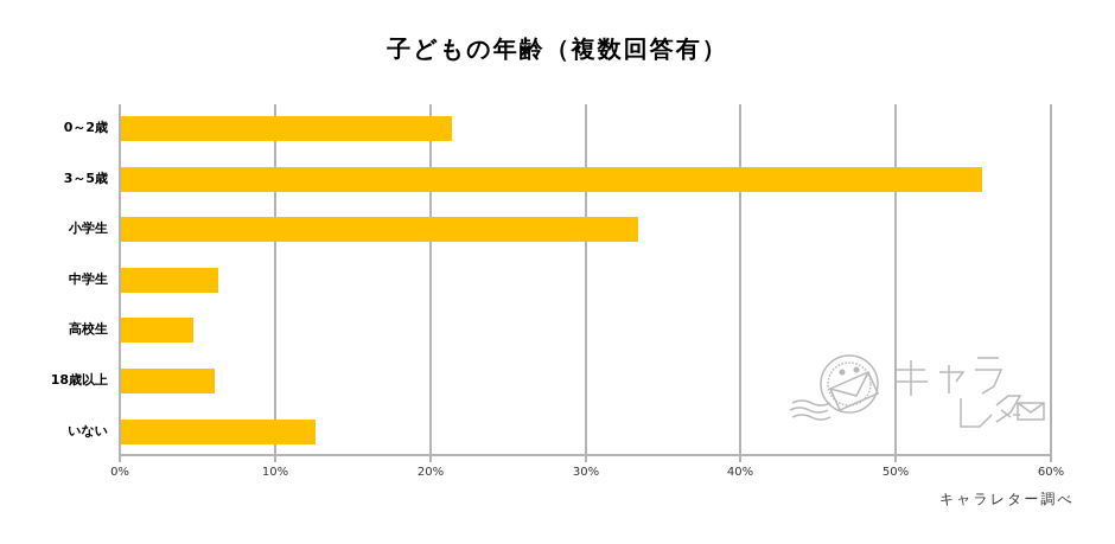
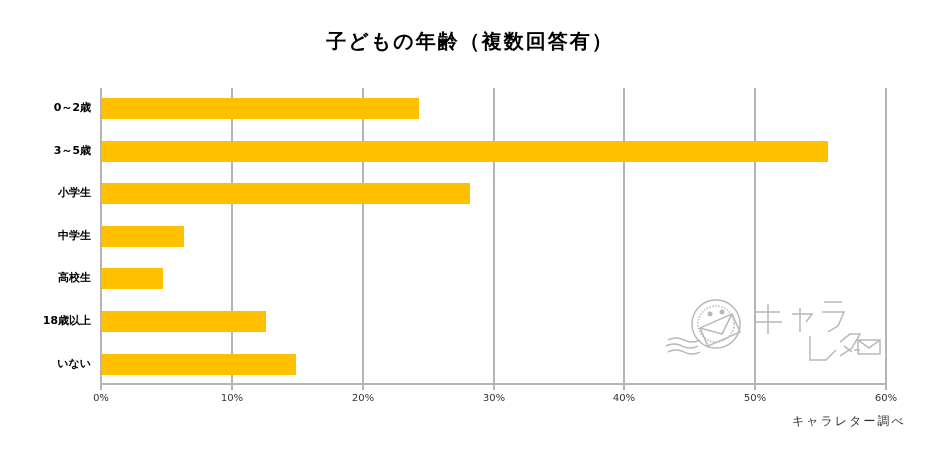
0～2歳: 21.3% -> 24.2%
小学生: 33.3% -> 28.1%
18歳以上: 6.0% -> 12.5%
いない: 12.5% -> 14.8%
